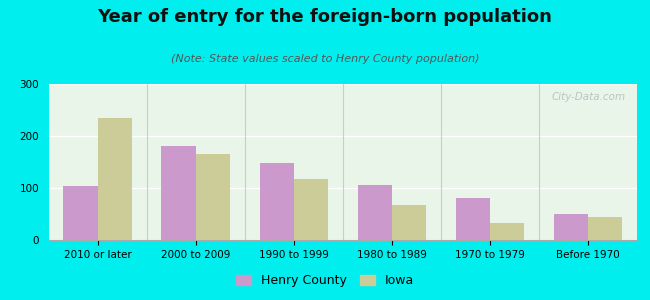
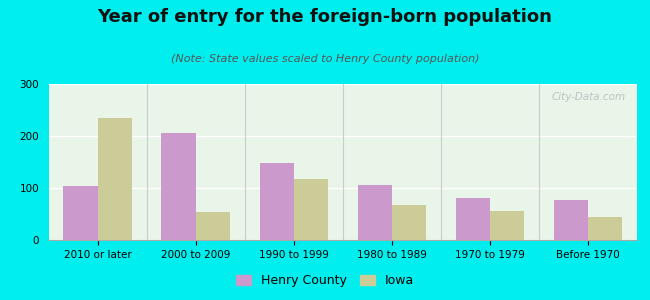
Henry County/2000 to 2009: 180 -> 206
Iowa/2000 to 2009: 165 -> 54
Iowa/1970 to 1979: 33 -> 56
Henry County/Before 1970: 50 -> 76
